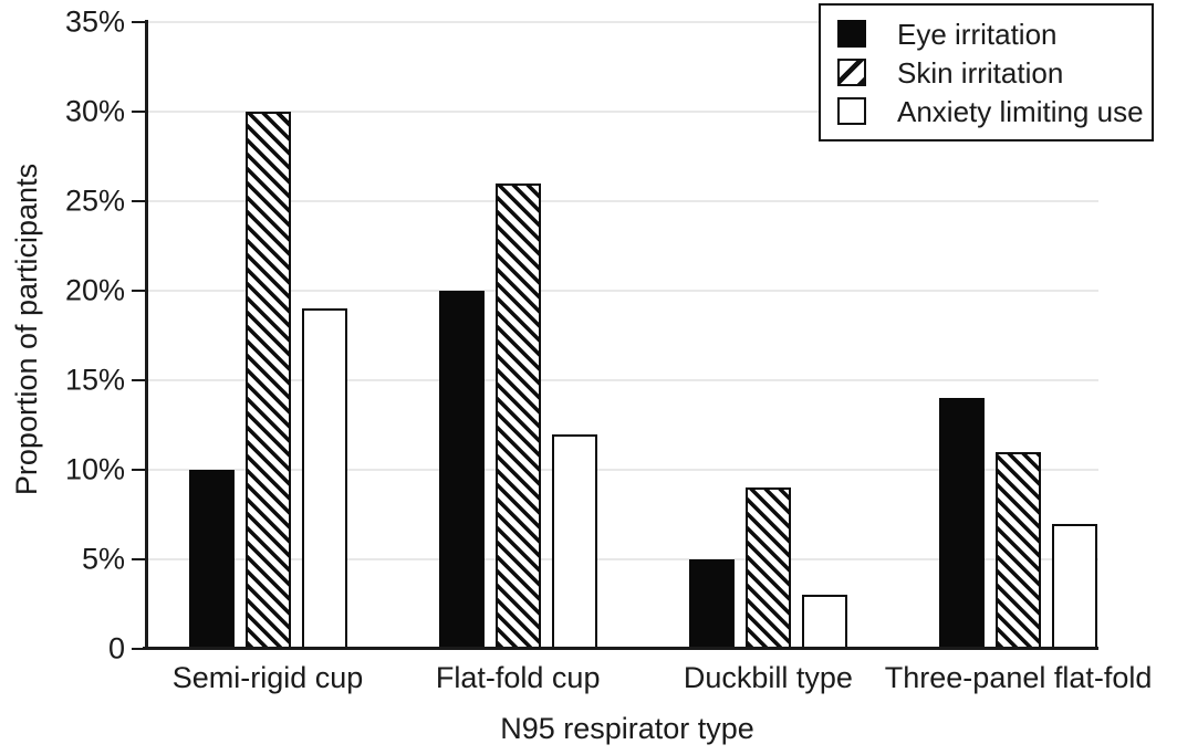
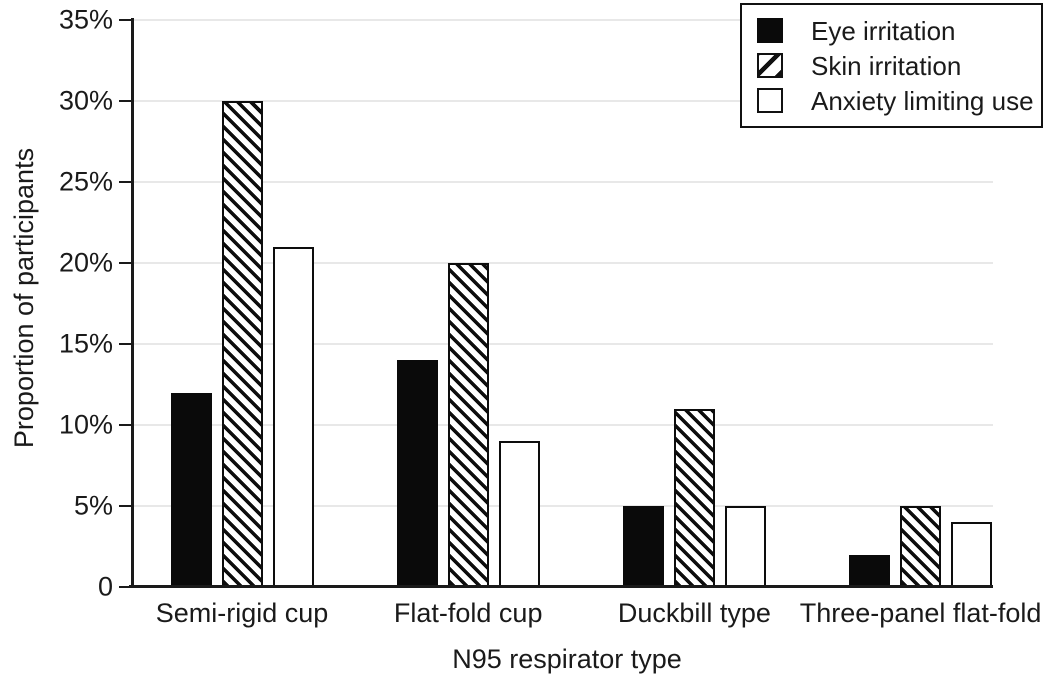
Eye irritation/Semi-rigid cup: 10% -> 12%
Anxiety limiting use/Semi-rigid cup: 19% -> 21%
Eye irritation/Flat-fold cup: 20% -> 14%
Skin irritation/Flat-fold cup: 26% -> 20%
Anxiety limiting use/Flat-fold cup: 12% -> 9%
Skin irritation/Duckbill type: 9% -> 11%
Anxiety limiting use/Duckbill type: 3% -> 5%
Eye irritation/Three-panel flat-fold: 14% -> 2%
Skin irritation/Three-panel flat-fold: 11% -> 5%
Anxiety limiting use/Three-panel flat-fold: 7% -> 4%
